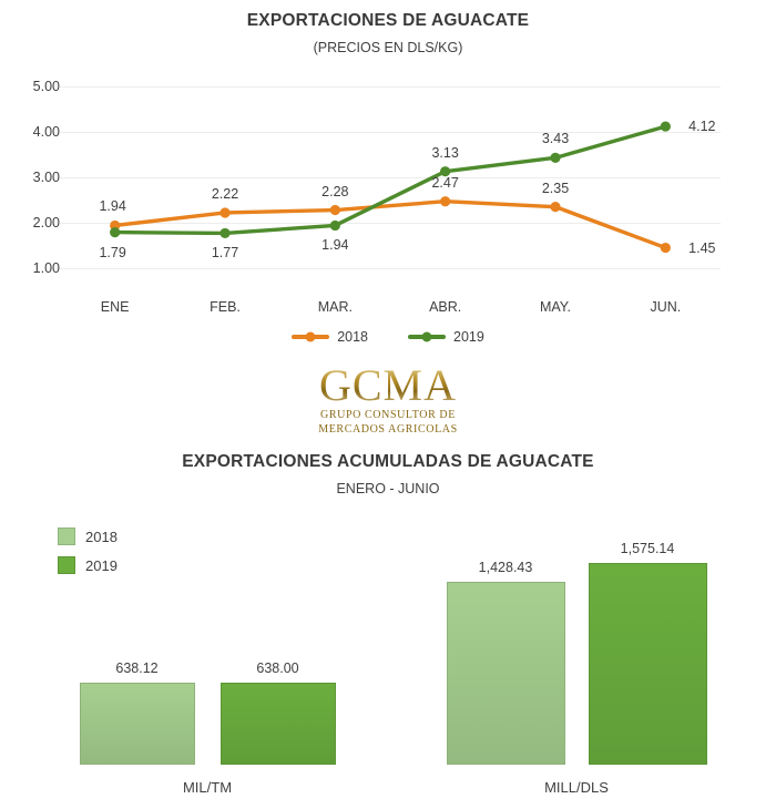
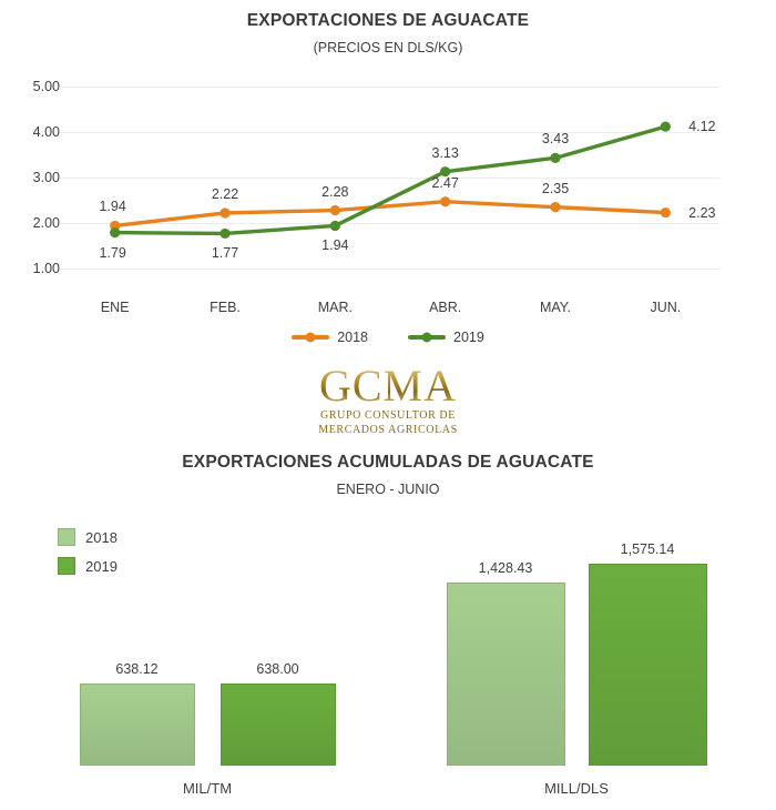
EXPORTACIONES DE AGUACATE/2018/JUN.: 1.45 -> 2.23
